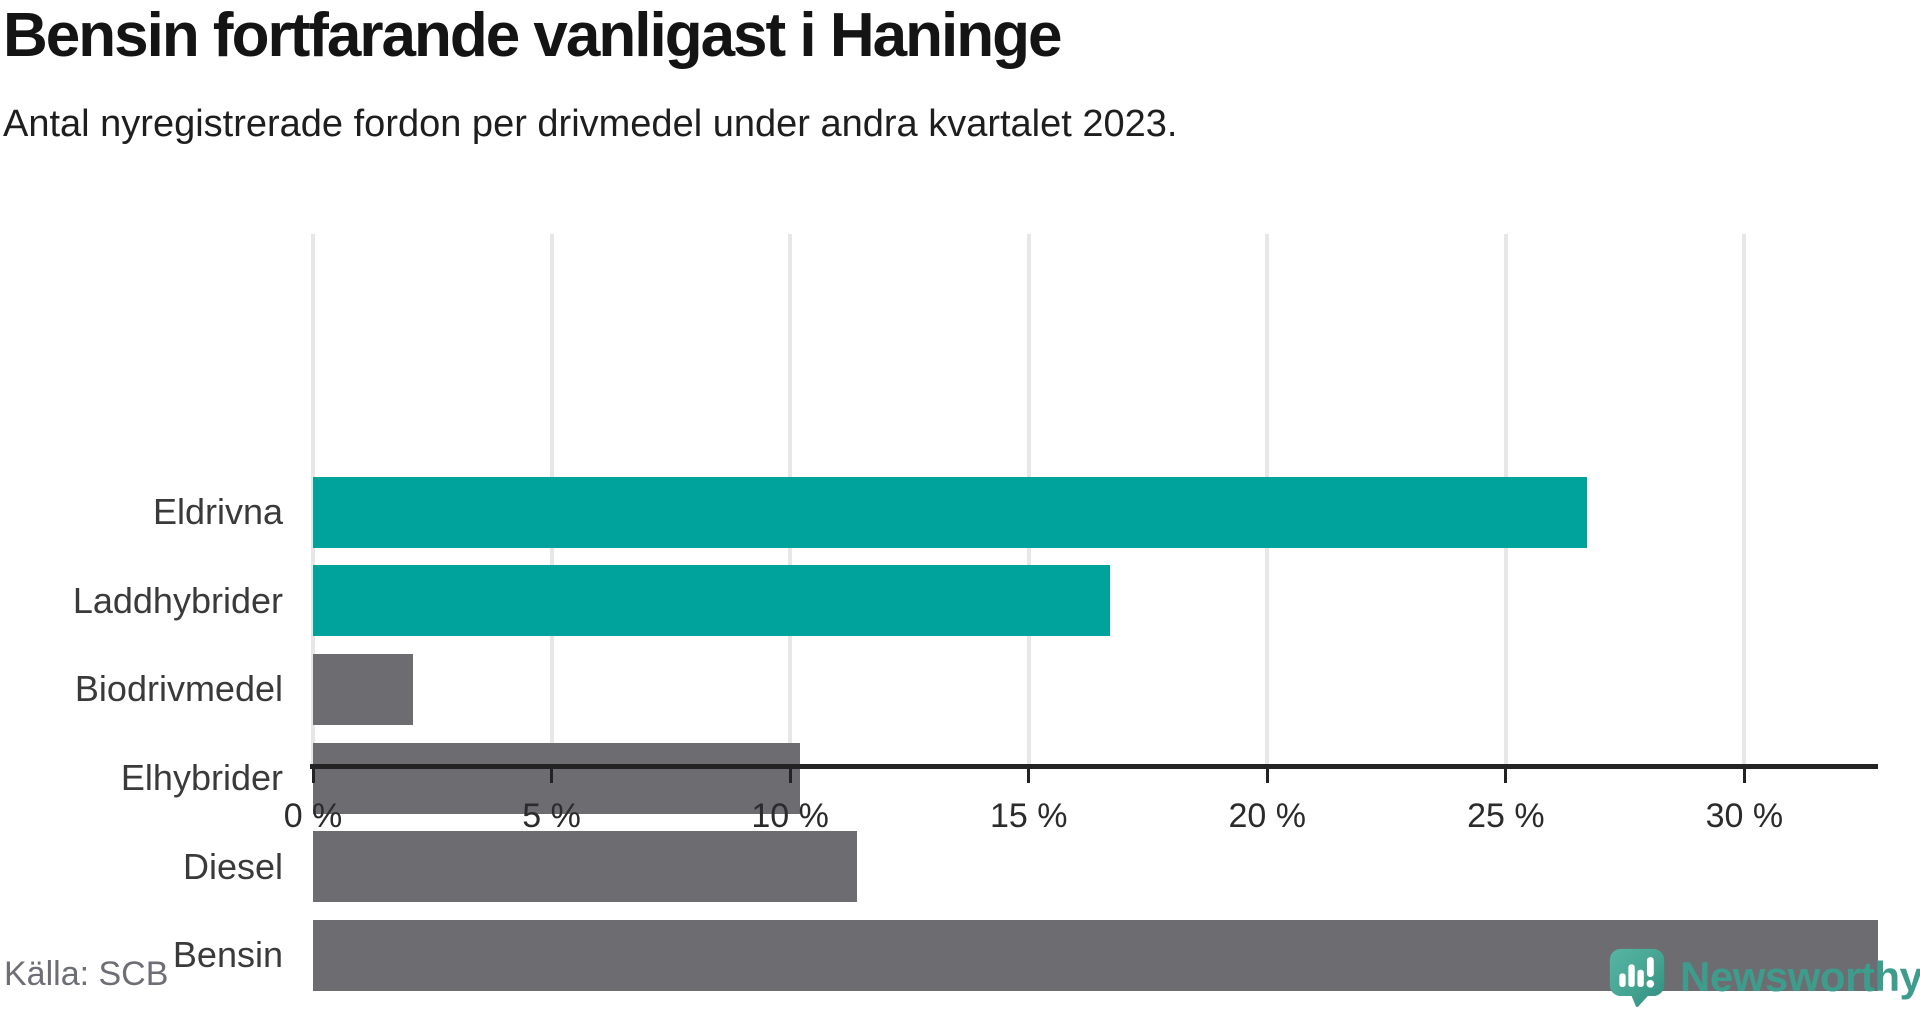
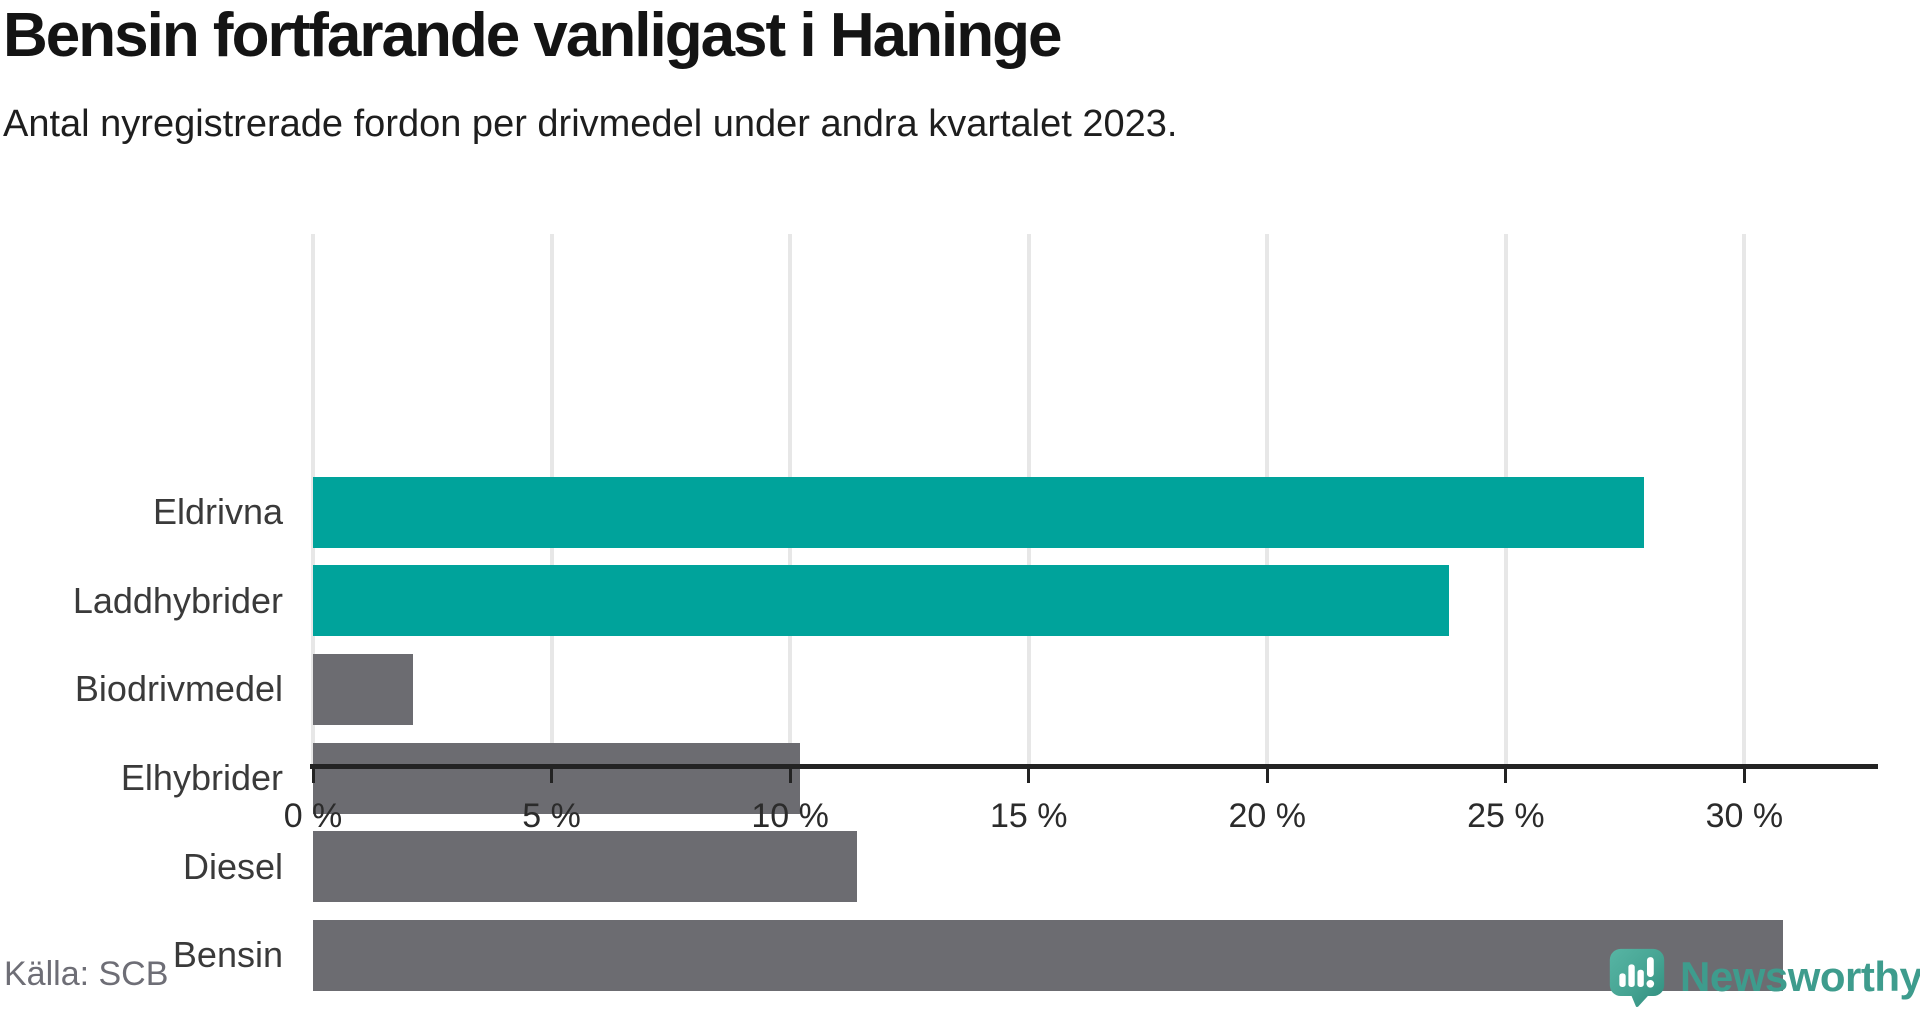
Eldrivna: 26.7% -> 27.9%
Laddhybrider: 16.7% -> 23.8%
Bensin: 32.8% -> 30.8%
